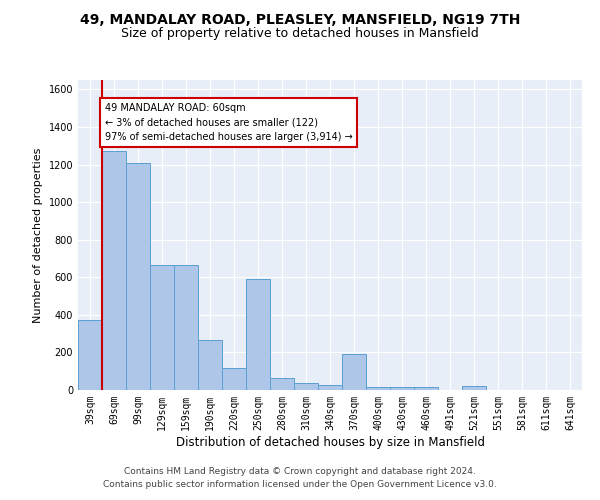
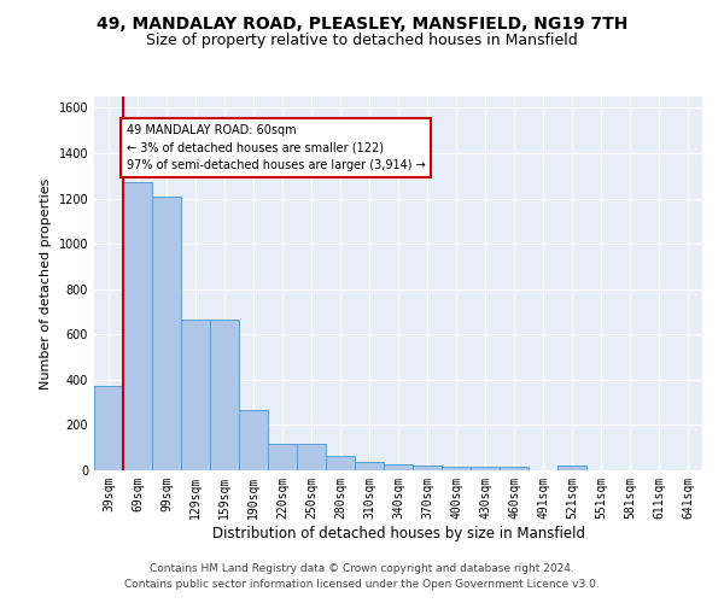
250sqm: 590 -> 120
370sqm: 190 -> 20
